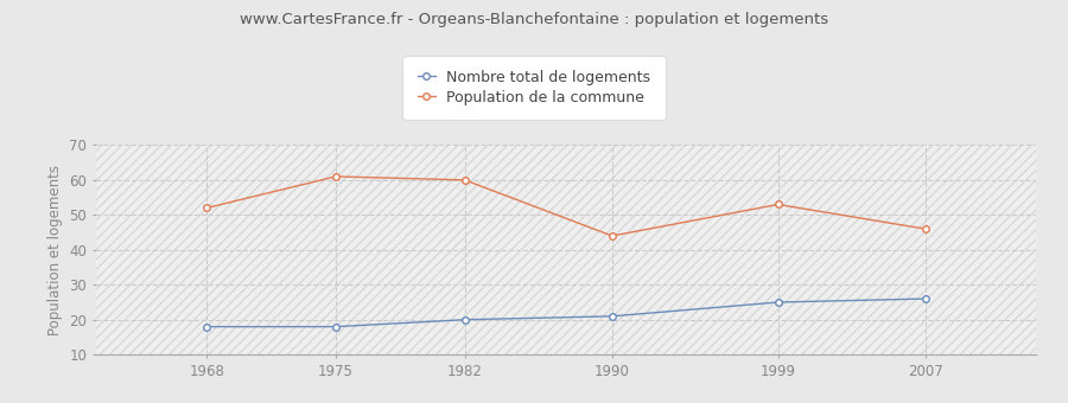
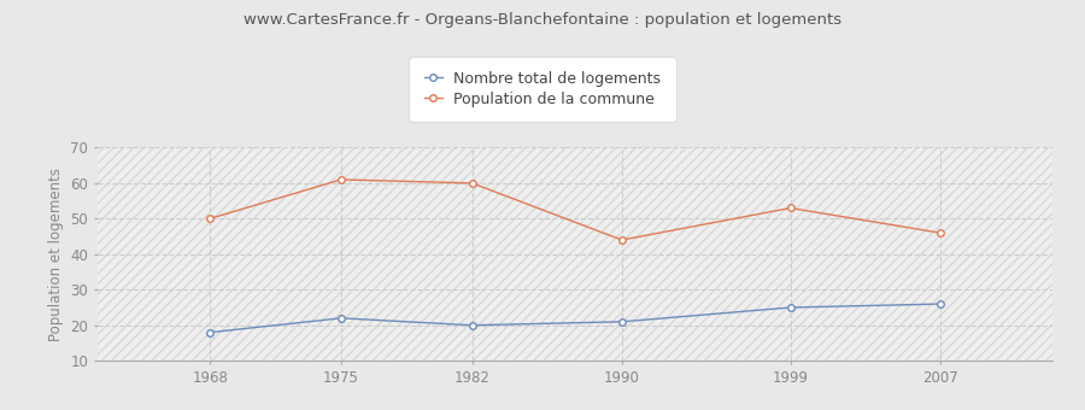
Population de la commune/1968: 52 -> 50
Nombre total de logements/1975: 18 -> 22
